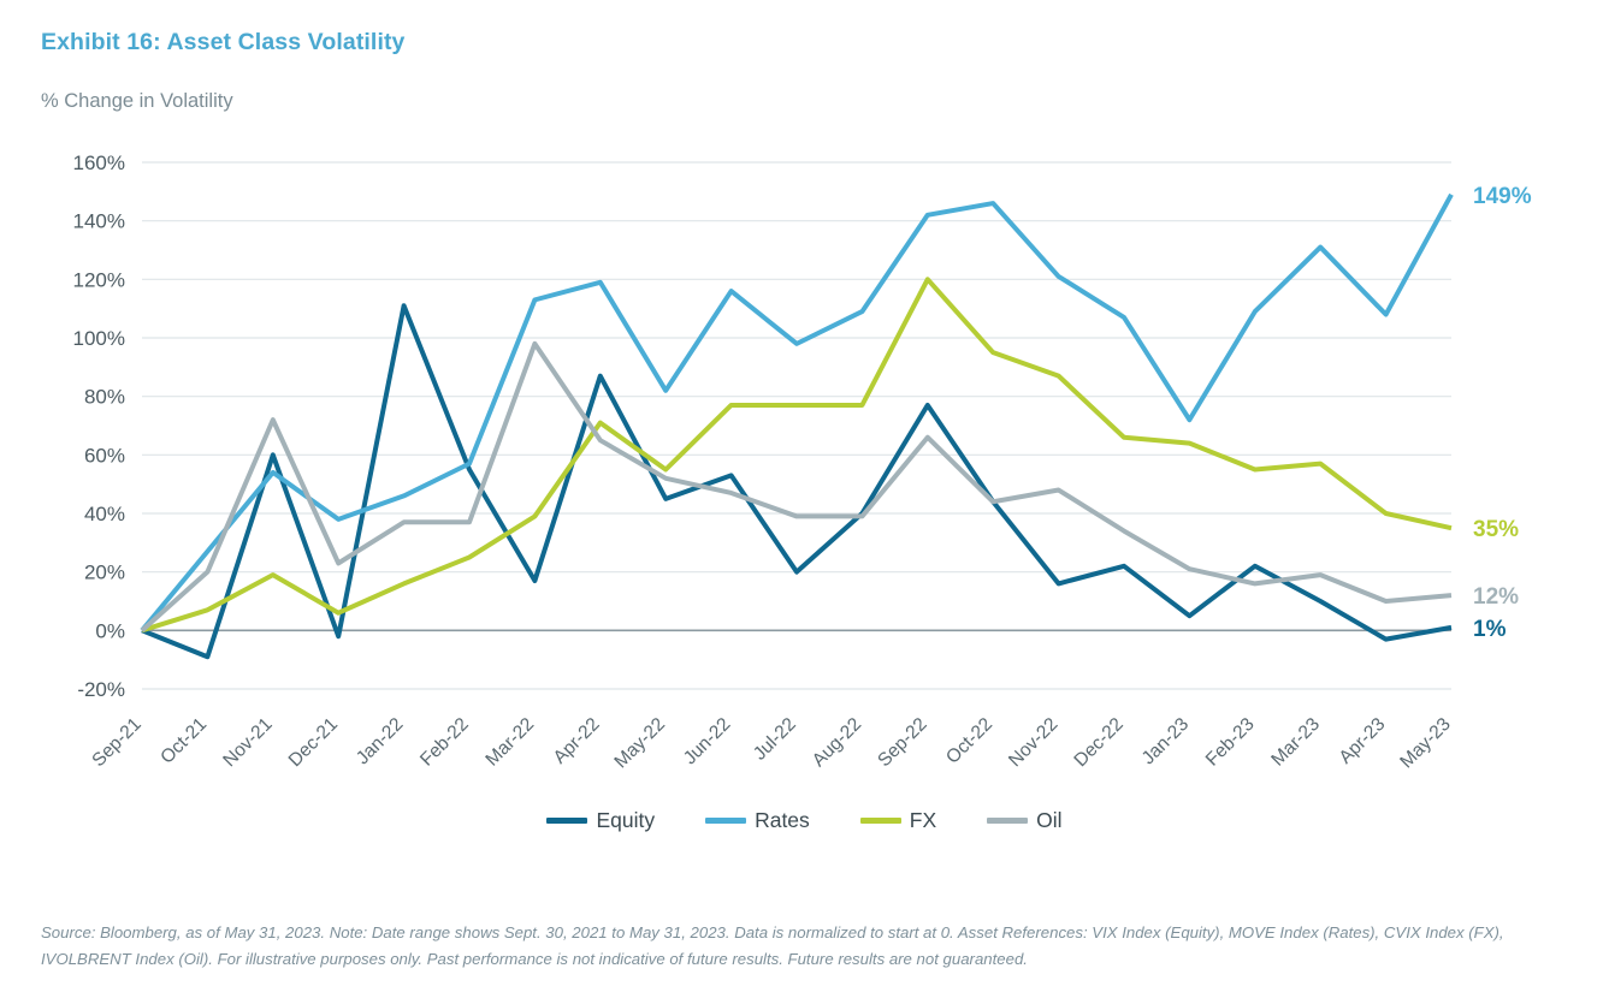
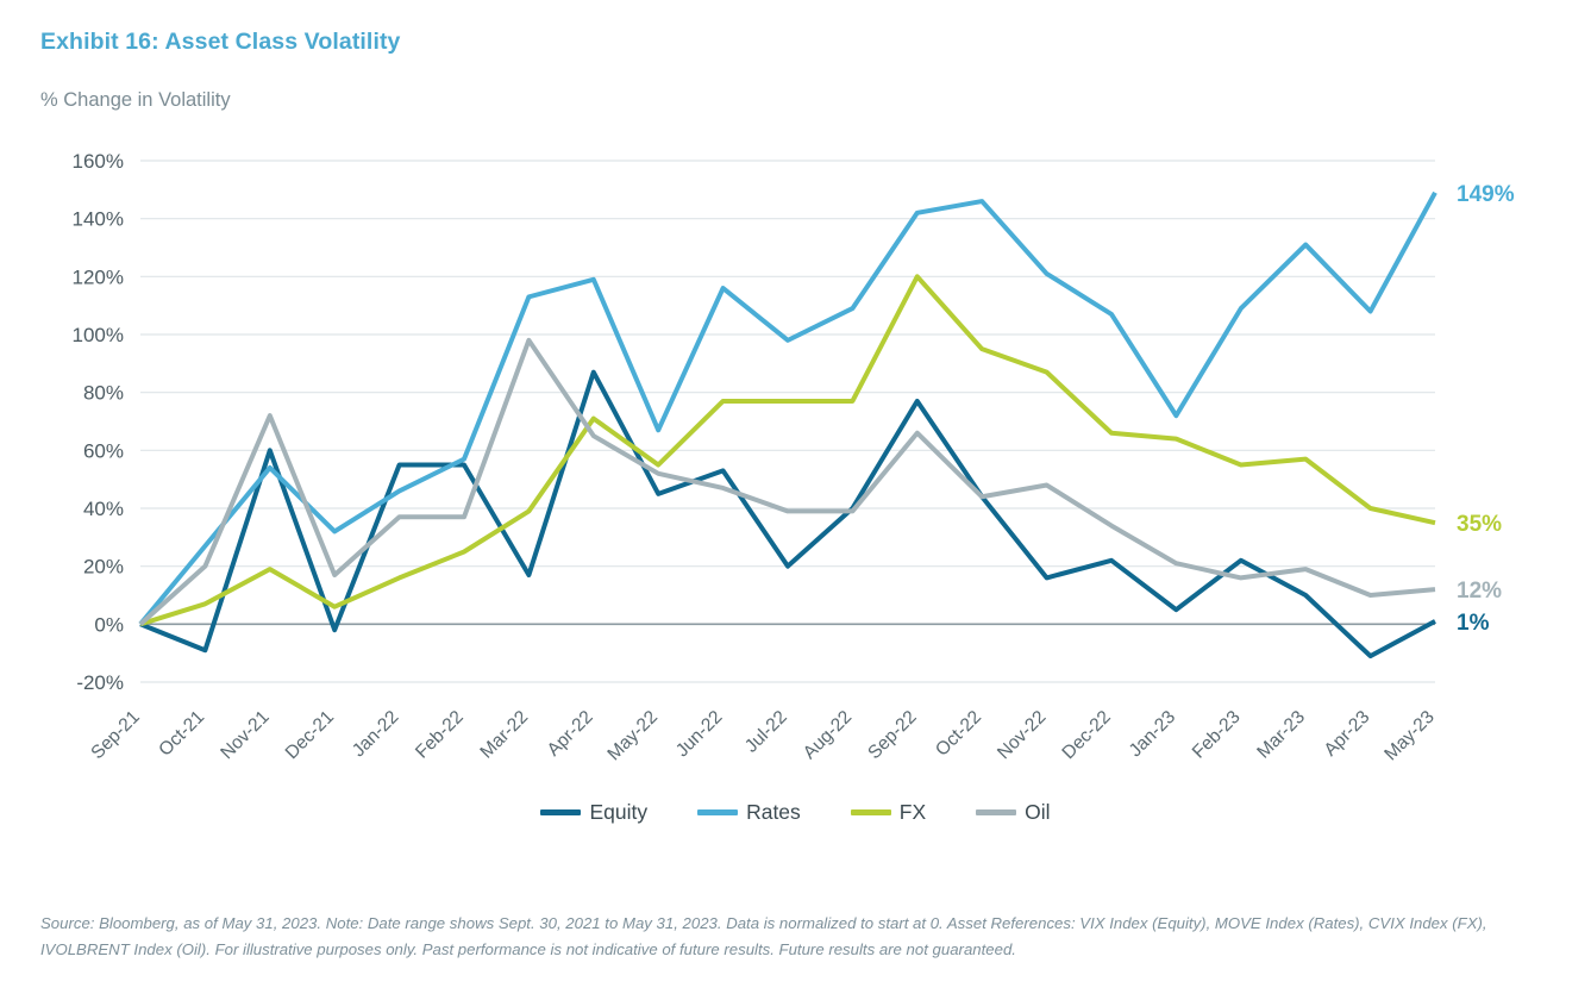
Rates/Dec-21: 38% -> 32%
Oil/Dec-21: 23% -> 17%
Equity/Jan-22: 111% -> 55%
Rates/May-22: 82% -> 67%
Equity/Apr-23: -3% -> -11%
